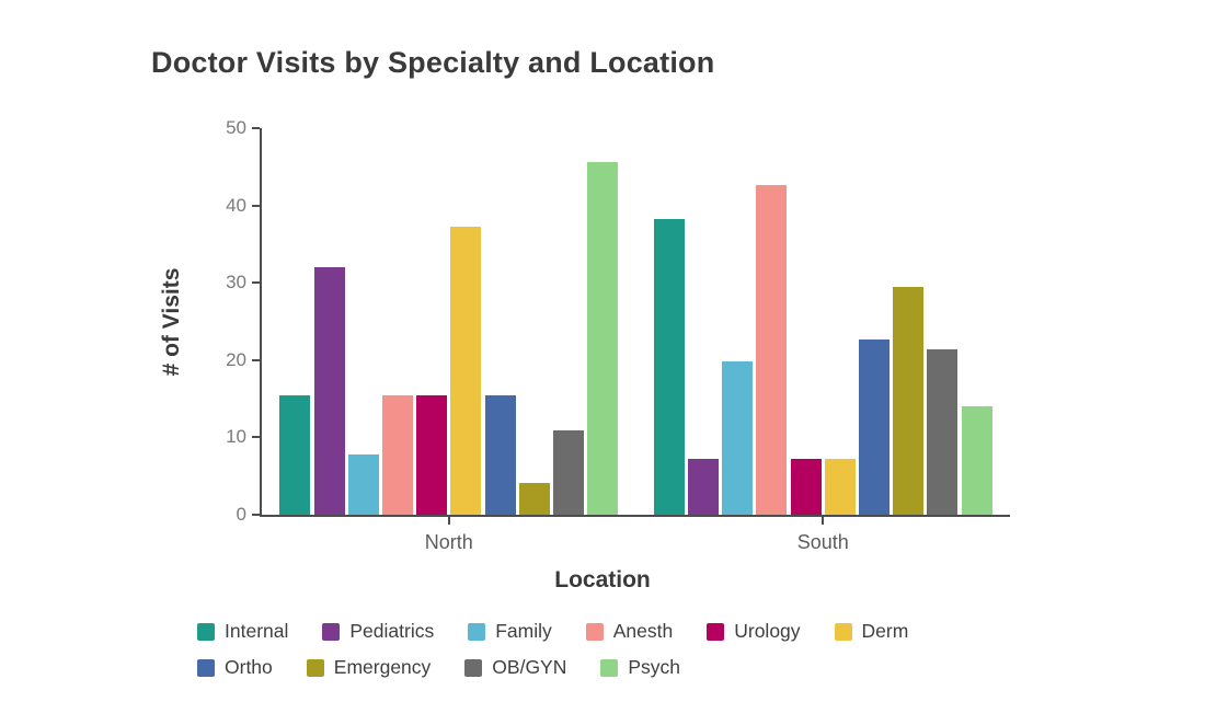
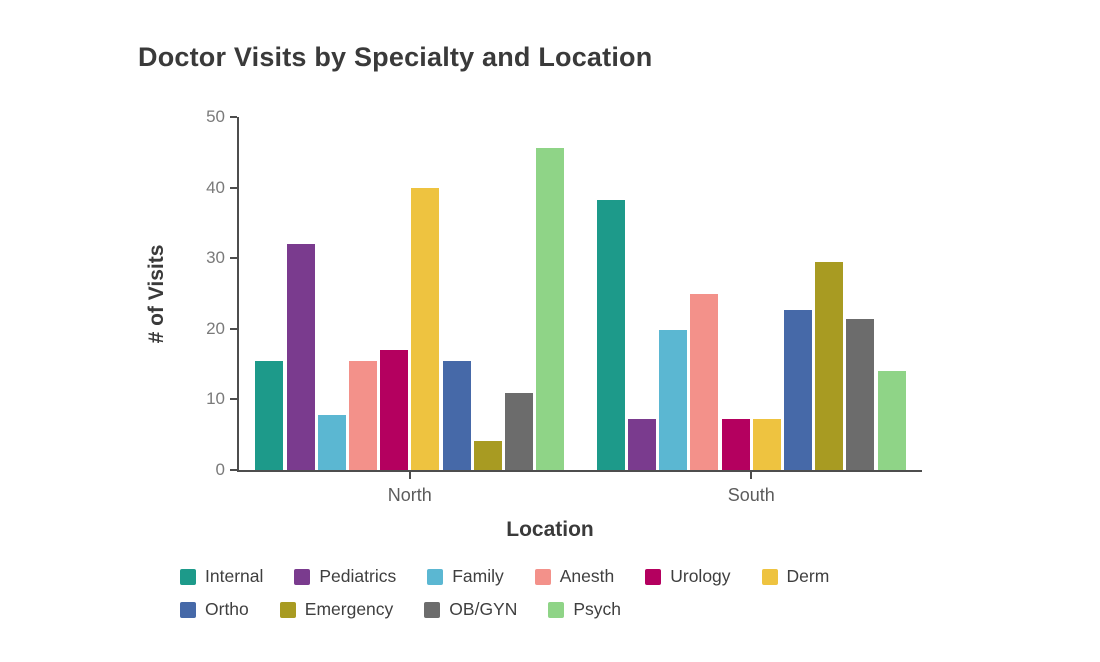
Urology/North: 16 -> 17
Derm/North: 37 -> 40
Anesth/South: 43 -> 25
